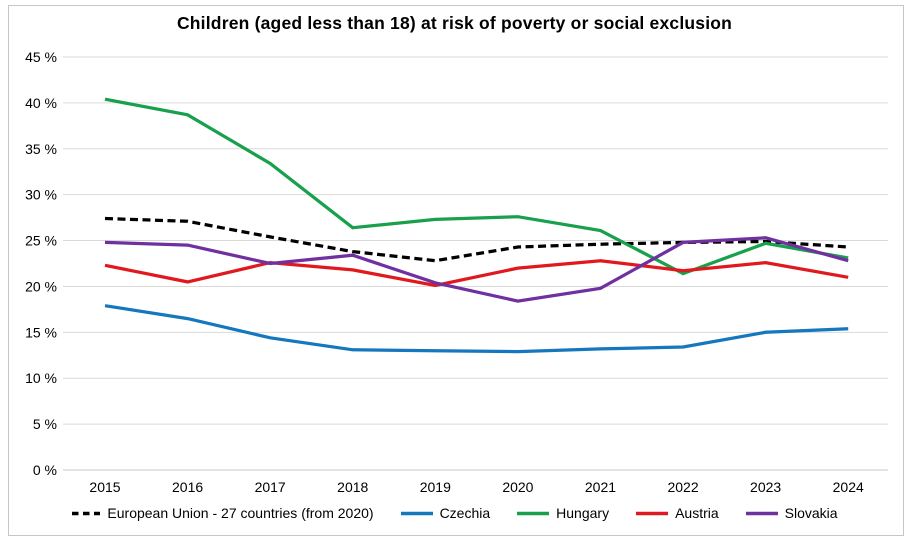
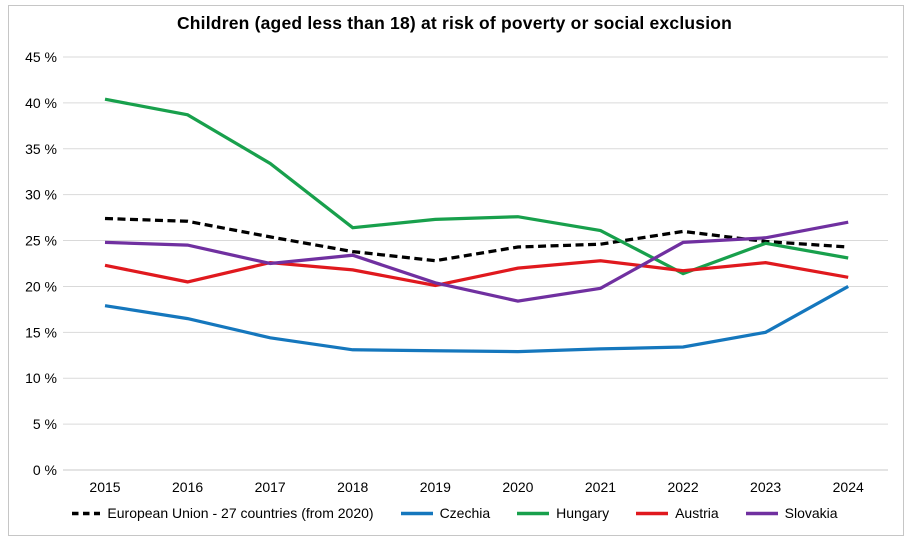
European Union - 27 countries (from 2020)/2022: 25% -> 26%
Czechia/2024: 15% -> 20%
Slovakia/2024: 23% -> 27%
